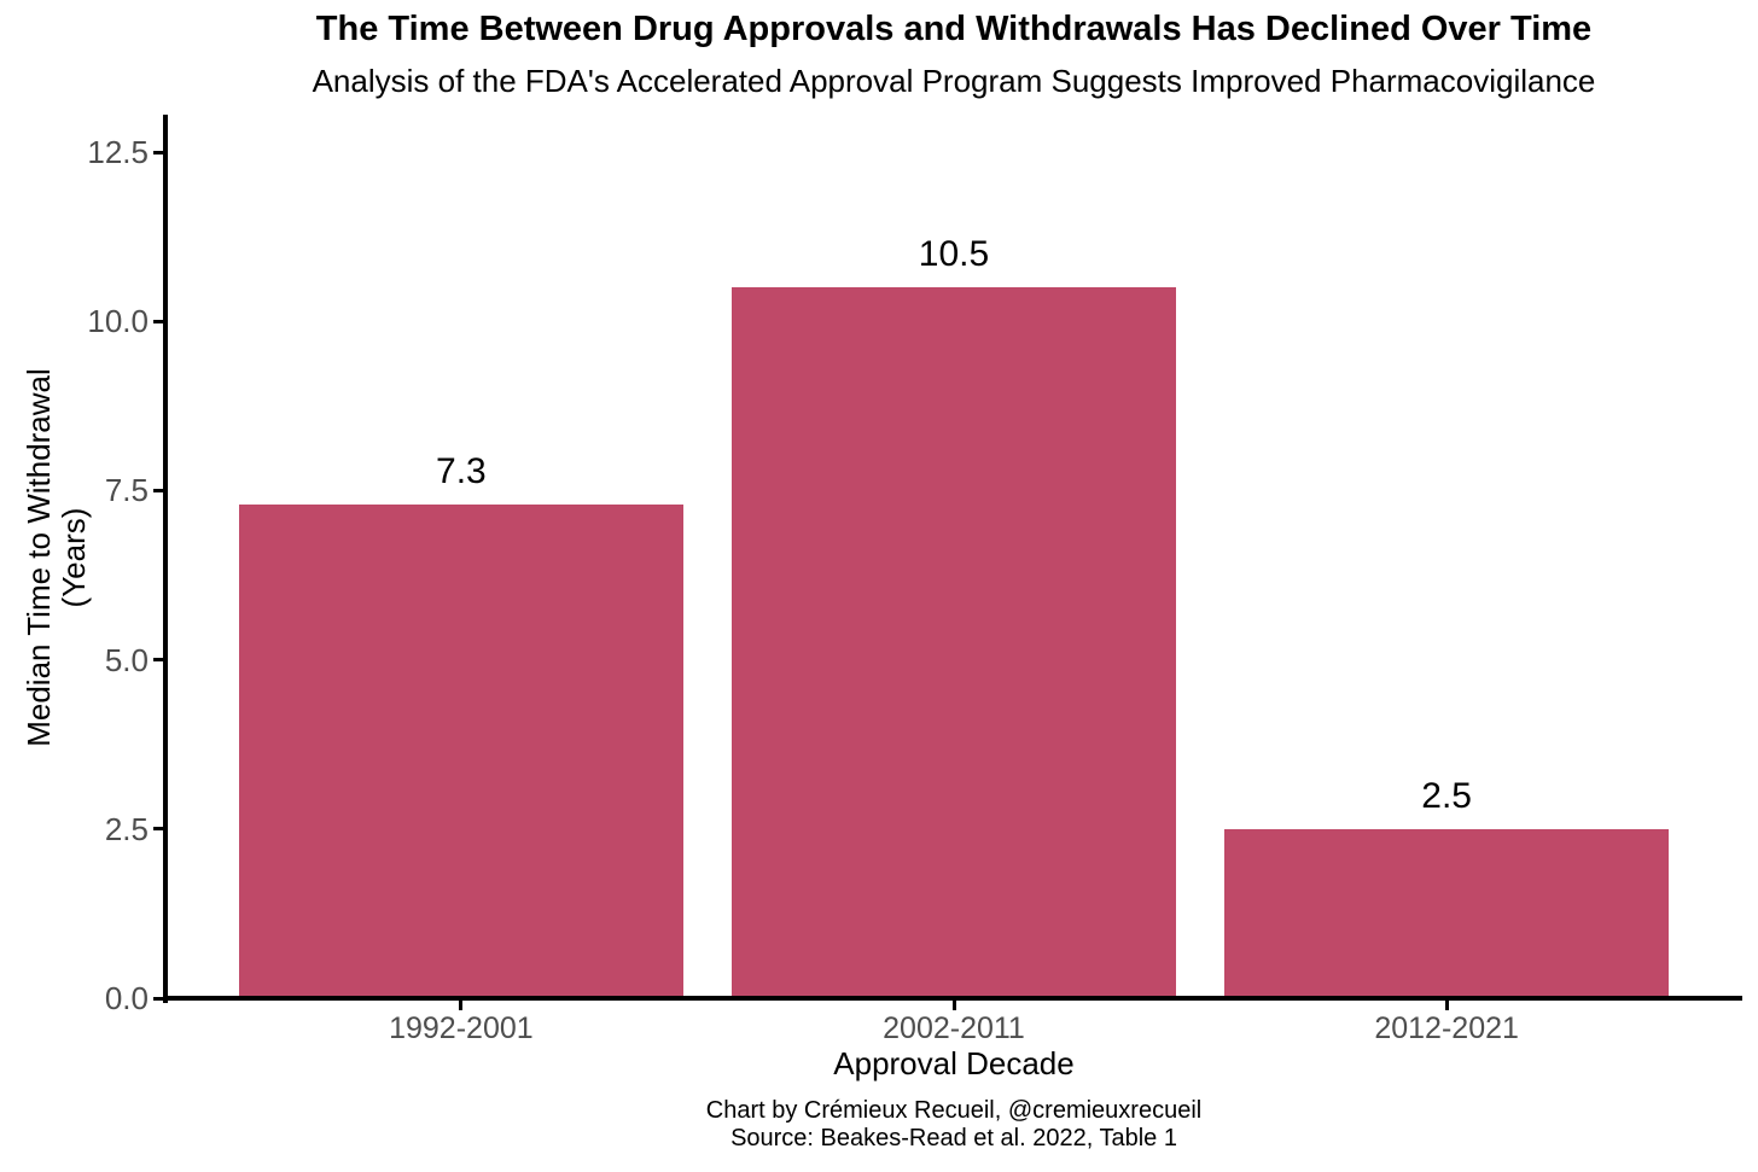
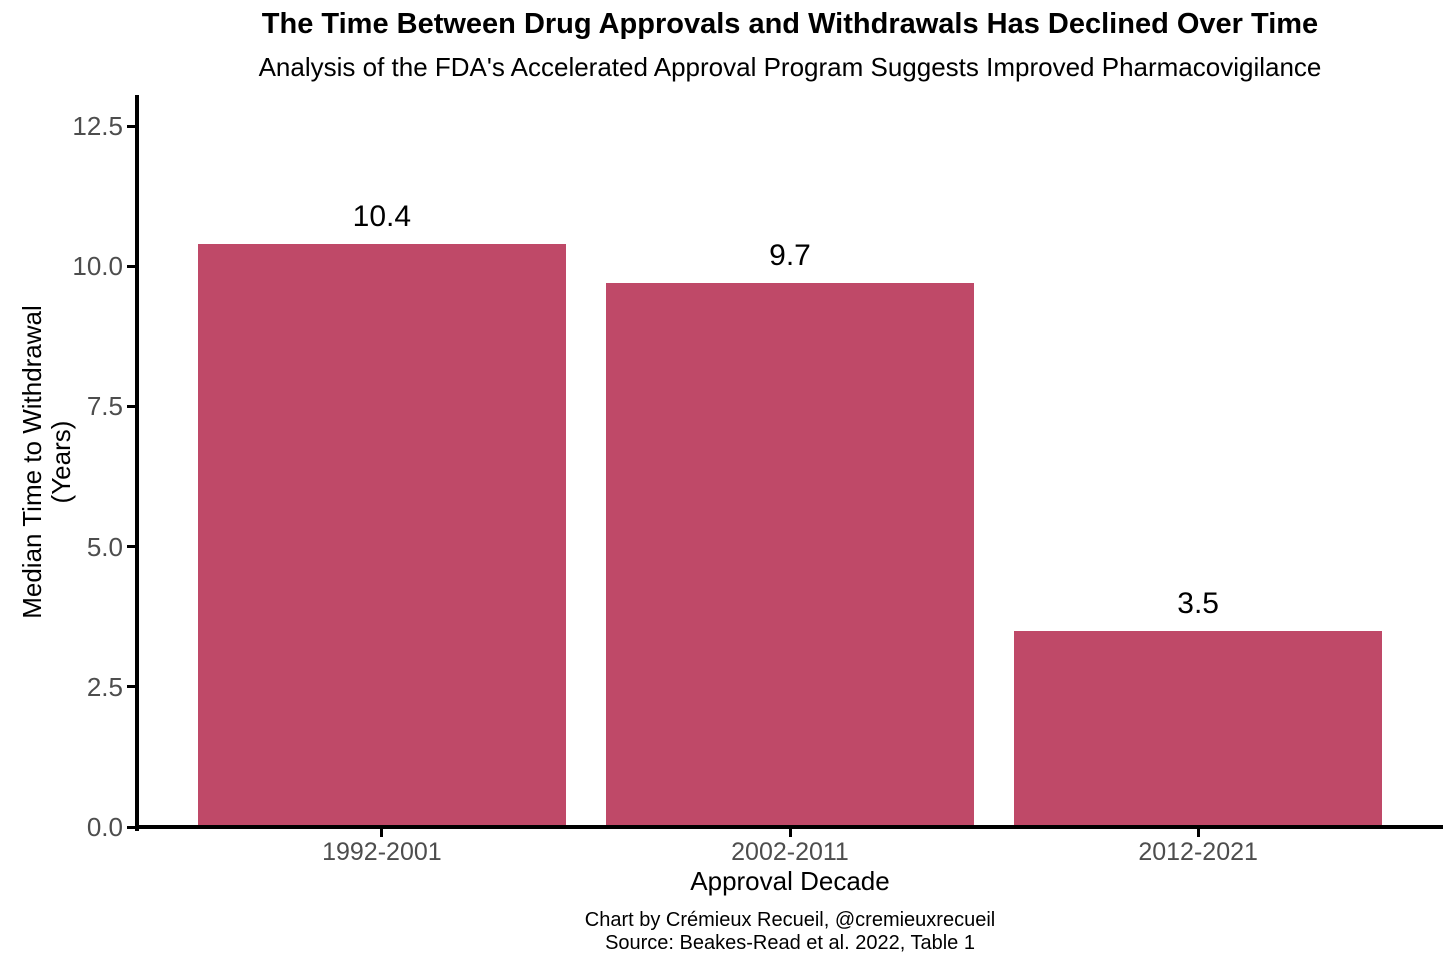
1992-2001: 7.3 -> 10.4
2002-2011: 10.5 -> 9.7
2012-2021: 2.5 -> 3.5
